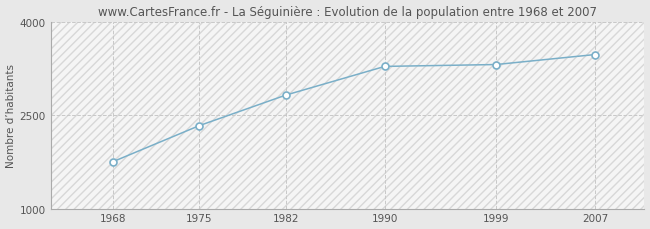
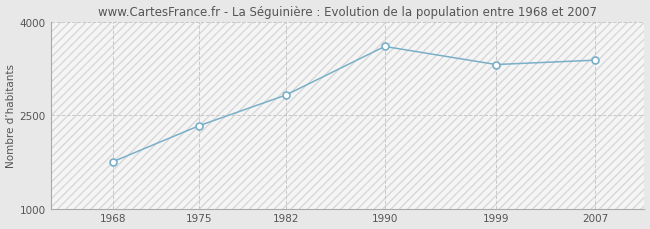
1990: 3280 -> 3600
2007: 3470 -> 3380
